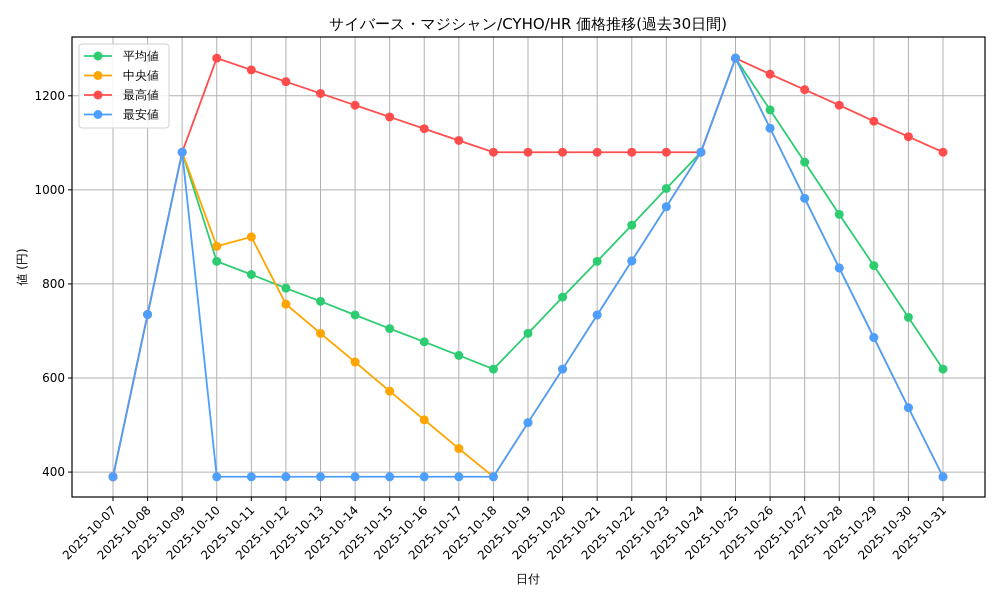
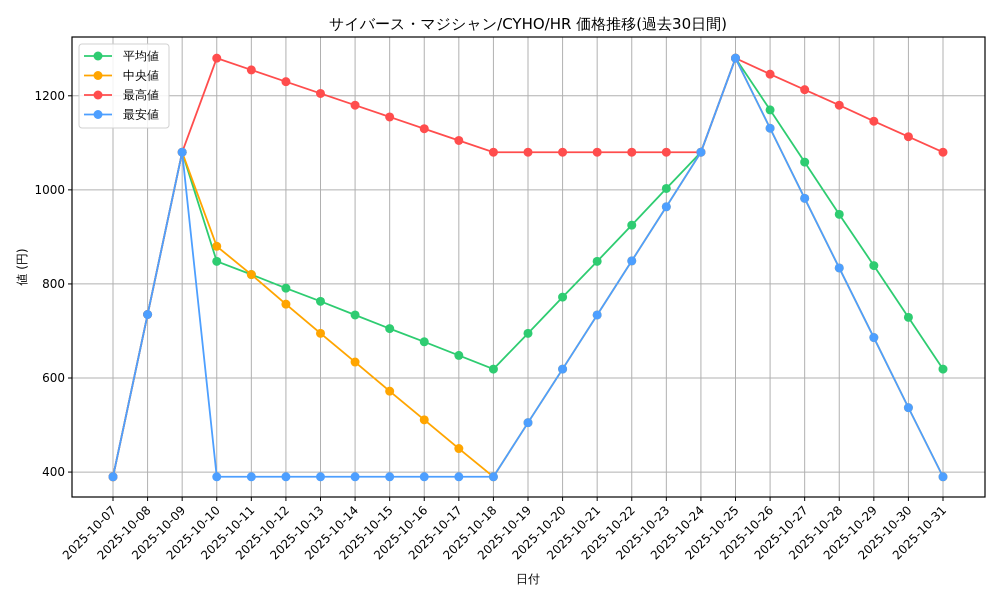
中央値/2025-10-11: 900 -> 820
